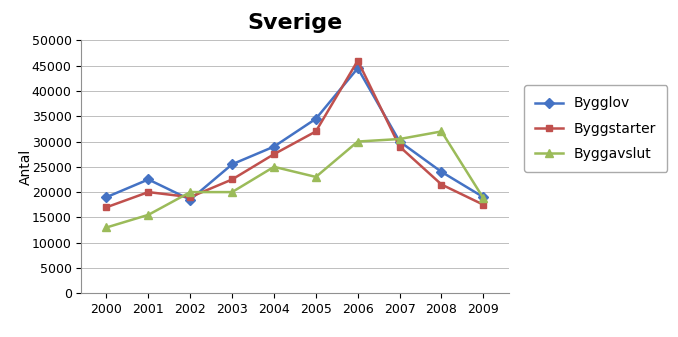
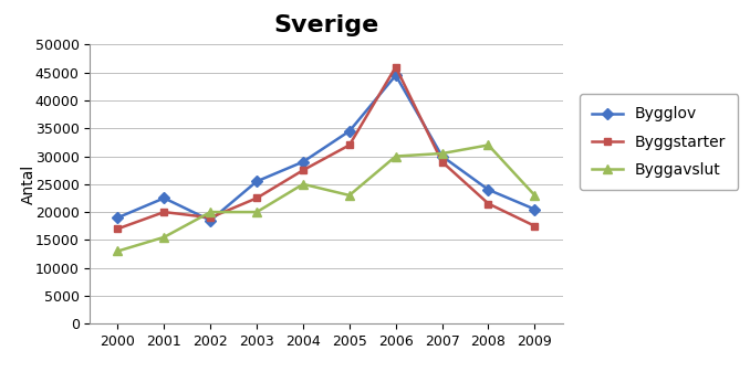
Bygglov/2009: 19000 -> 20500
Byggavslut/2009: 18800 -> 23000
